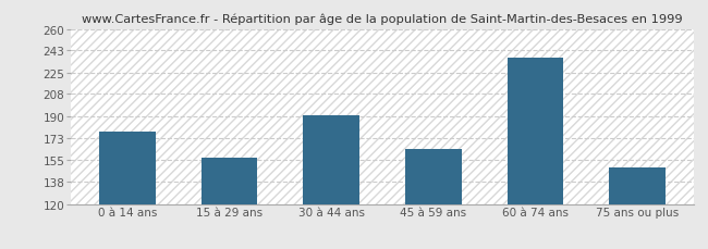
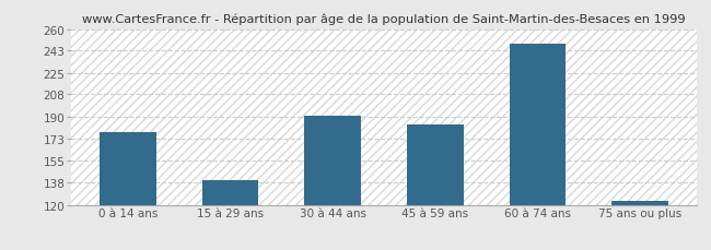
15 à 29 ans: 157 -> 140
45 à 59 ans: 164 -> 184
60 à 74 ans: 237 -> 248
75 ans ou plus: 149 -> 123
